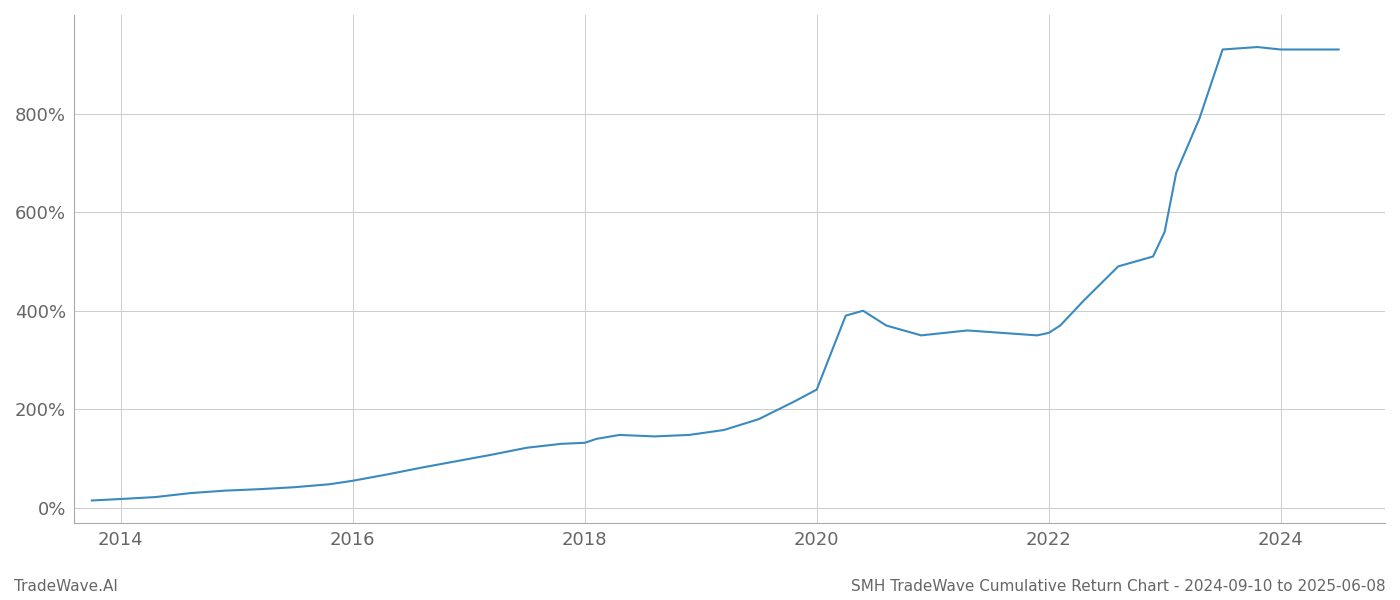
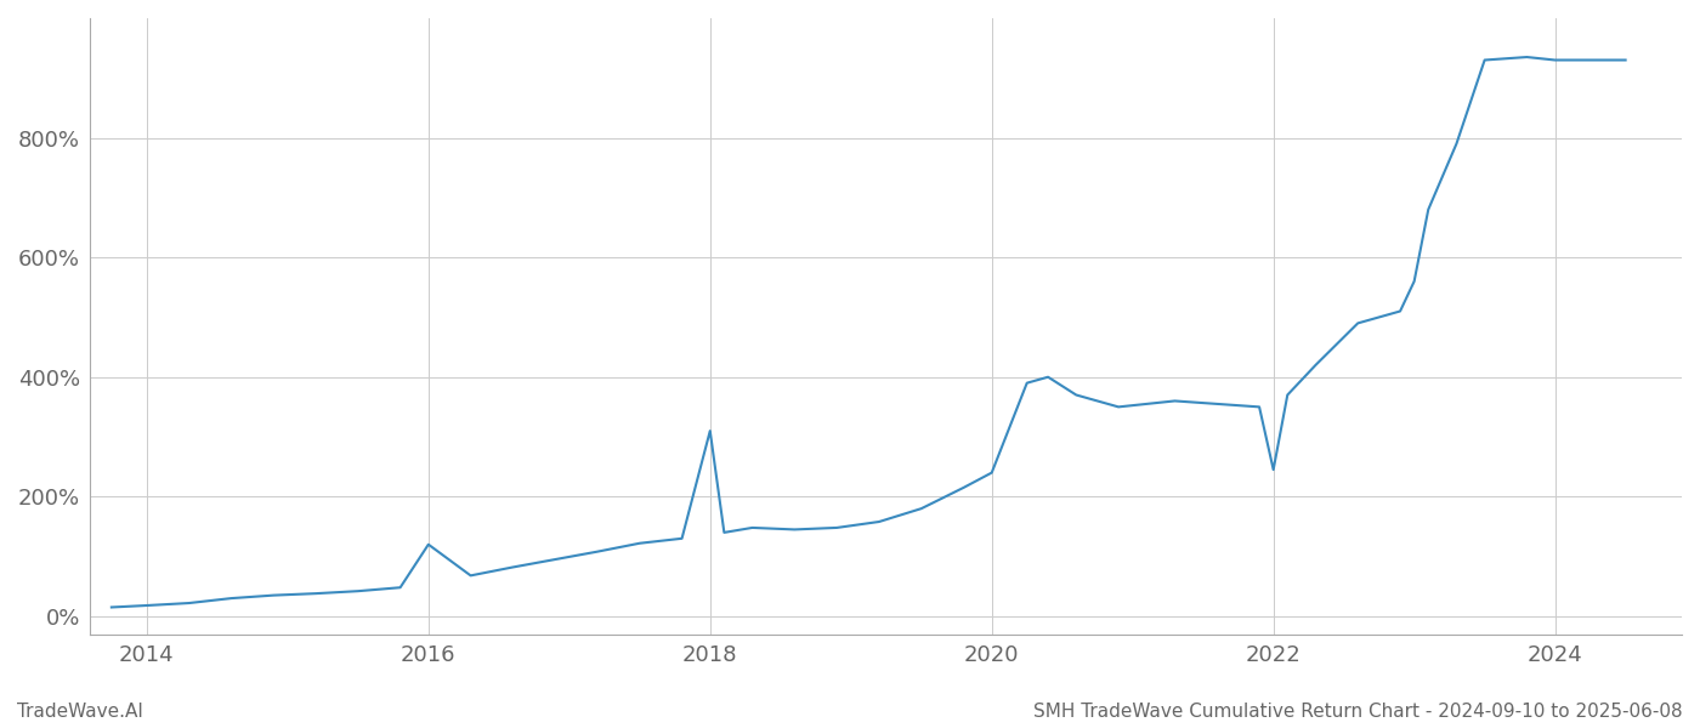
2016: 55% -> 120%
2018: 132% -> 310%
2022: 355% -> 245%
